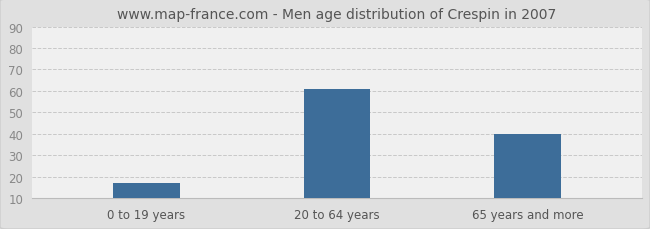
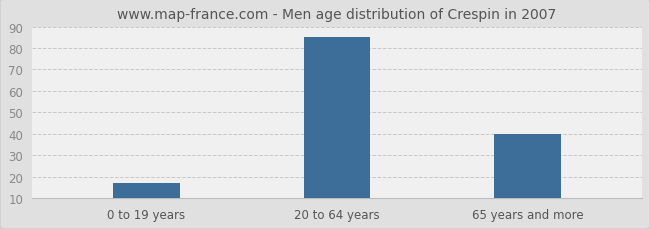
20 to 64 years: 61 -> 85
